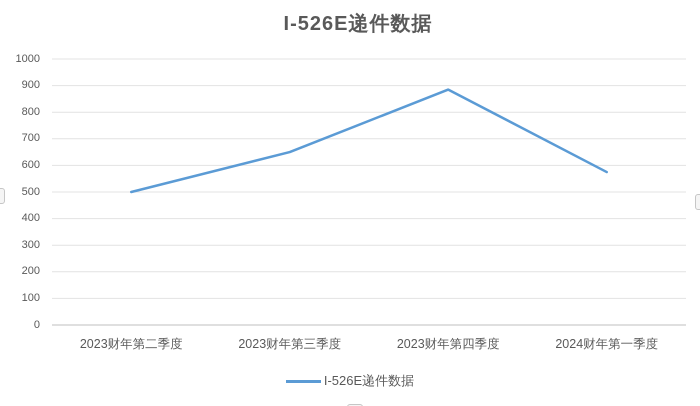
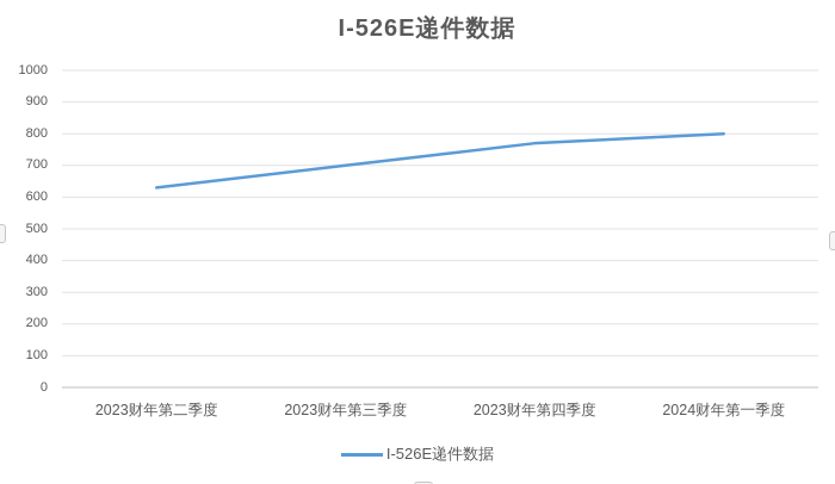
2023财年第二季度: 500 -> 630
2023财年第三季度: 650 -> 700
2023财年第四季度: 880 -> 770
2024财年第一季度: 580 -> 800
